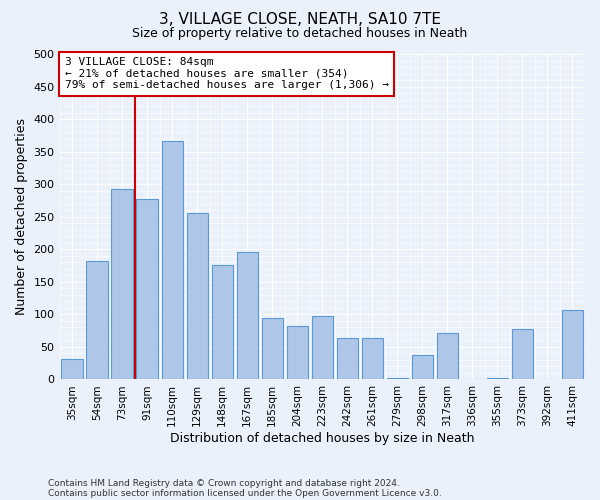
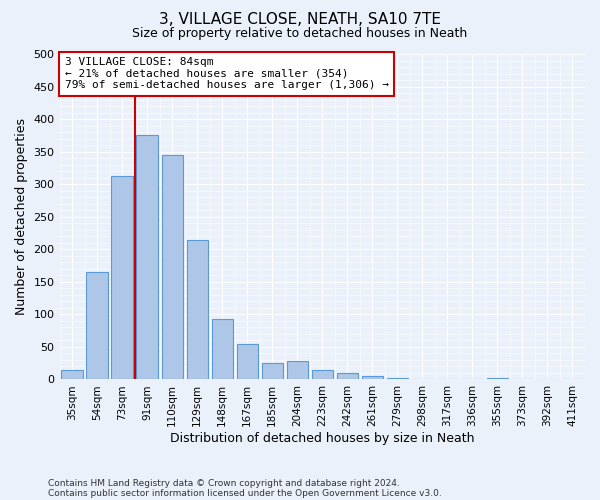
35sqm: 32 -> 15
54sqm: 182 -> 165
73sqm: 292 -> 313
91sqm: 278 -> 375
110sqm: 366 -> 345
129sqm: 256 -> 215
148sqm: 176 -> 93
167sqm: 196 -> 55
185sqm: 94 -> 25
204sqm: 82 -> 29
223sqm: 98 -> 14
242sqm: 64 -> 10
261sqm: 64 -> 6
298sqm: 38 -> 1
317sqm: 72 -> 1
373sqm: 78 -> 1
411sqm: 106 -> 1
